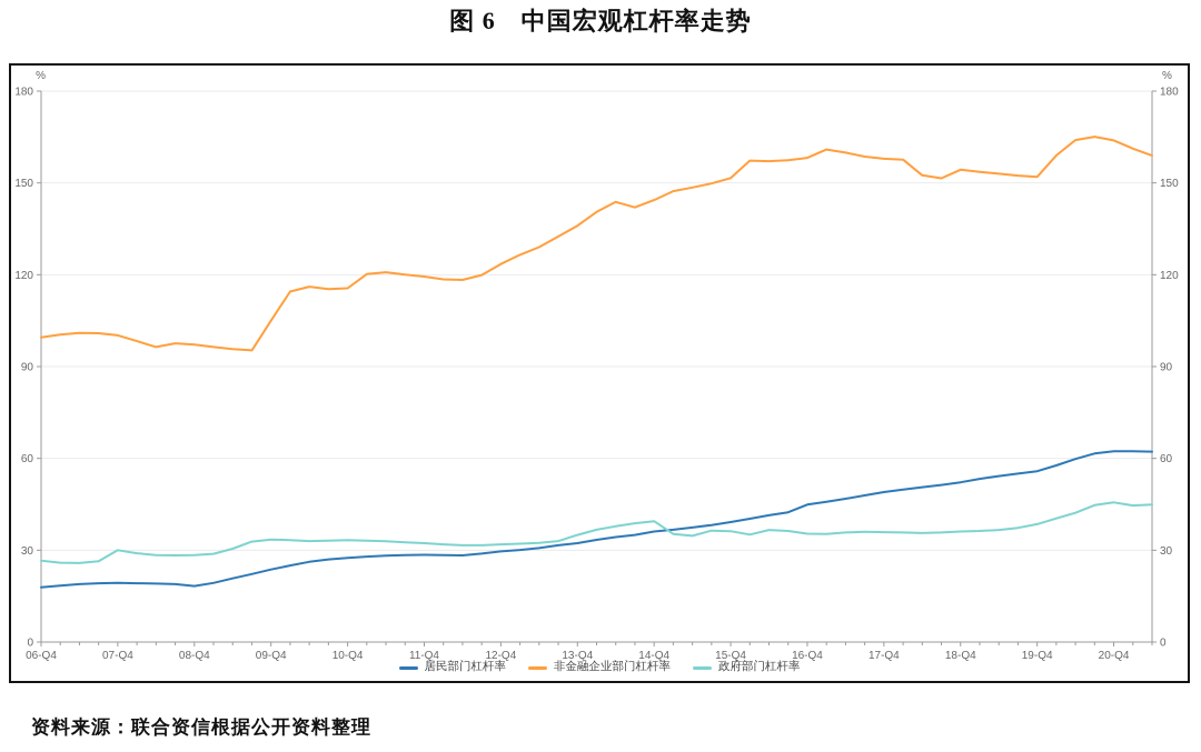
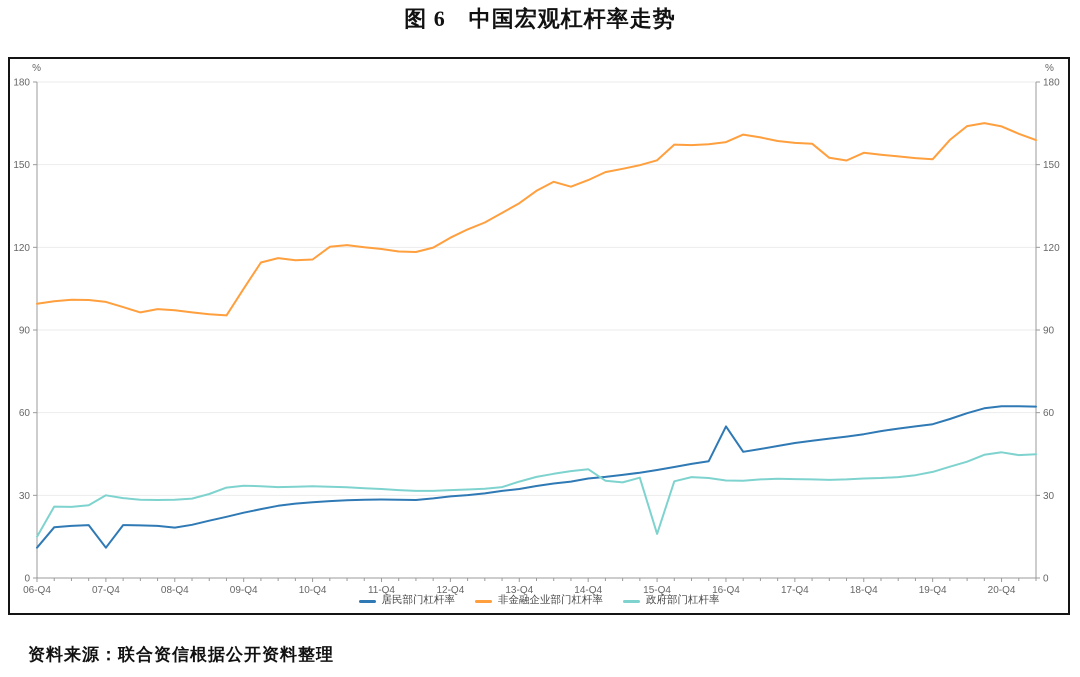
居民部门杠杆率/06-Q4: 18 -> 11
政府部门杠杆率/06-Q4: 27 -> 15
居民部门杠杆率/07-Q4: 19 -> 11
政府部门杠杆率/15-Q4: 36 -> 16
居民部门杠杆率/16-Q4: 45 -> 55
